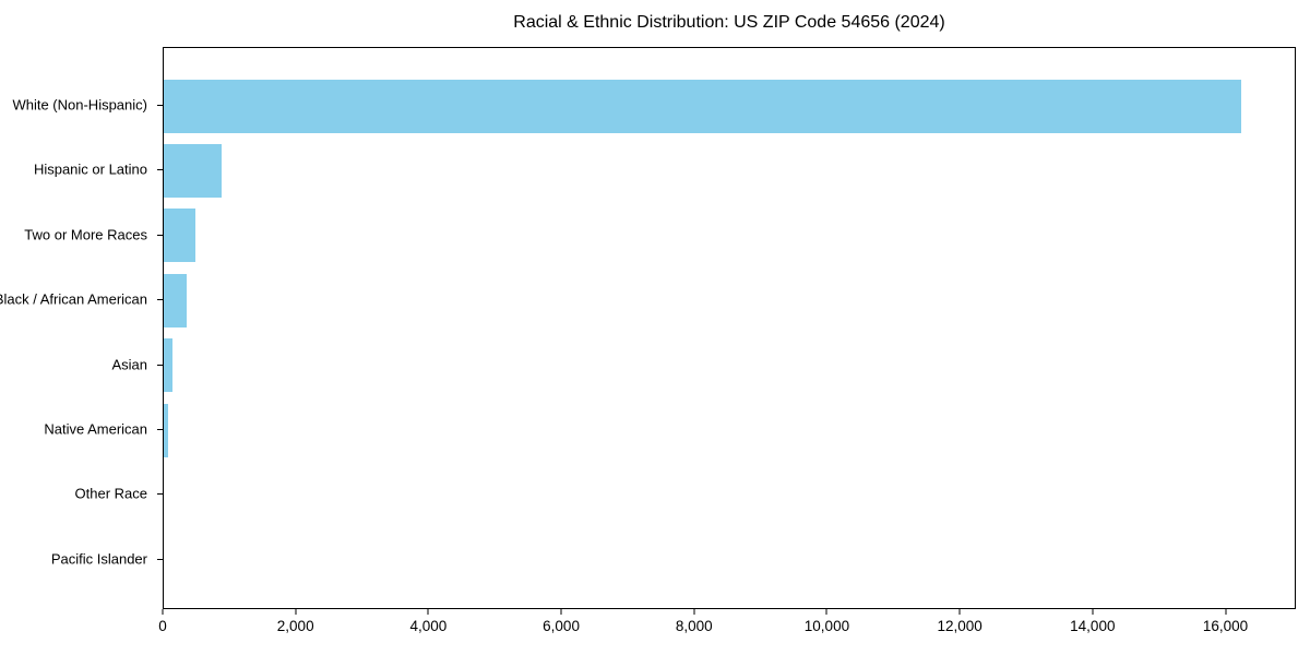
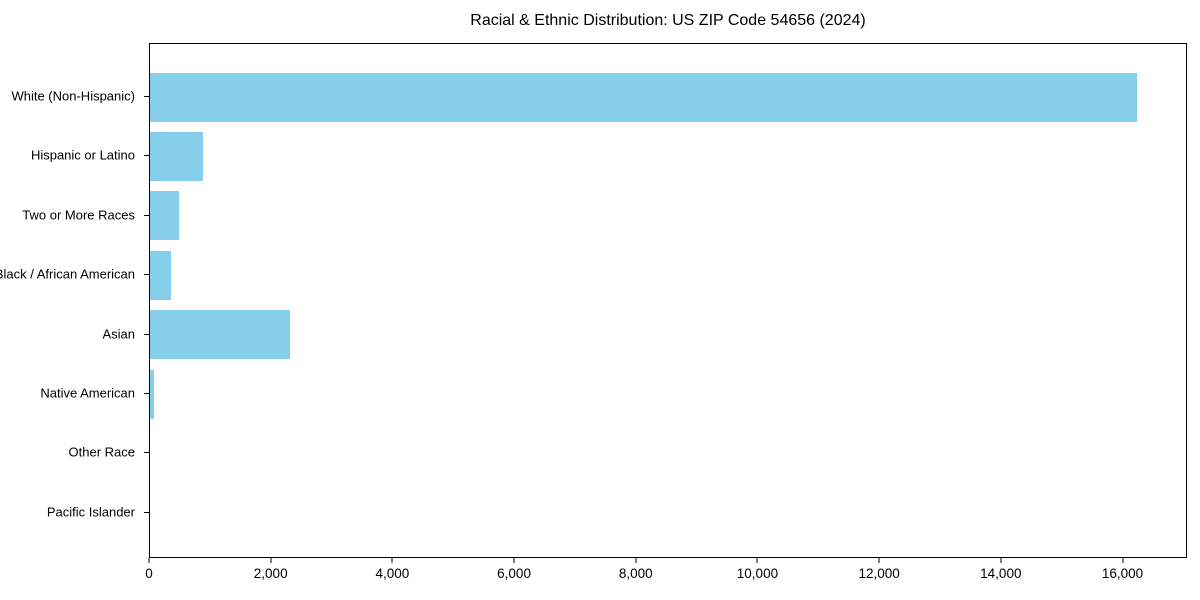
Asian: 100 -> 2300
